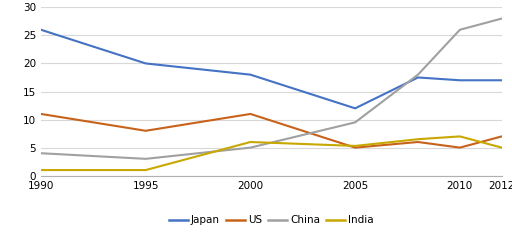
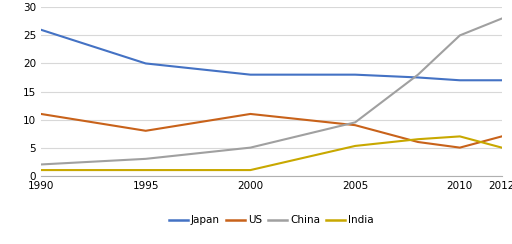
China/1990: 4.0 -> 2.0
India/2000: 6.0 -> 1.0
Japan/2005: 12.0 -> 18.0
US/2005: 5 -> 9
China/2010: 26.0 -> 25.0
